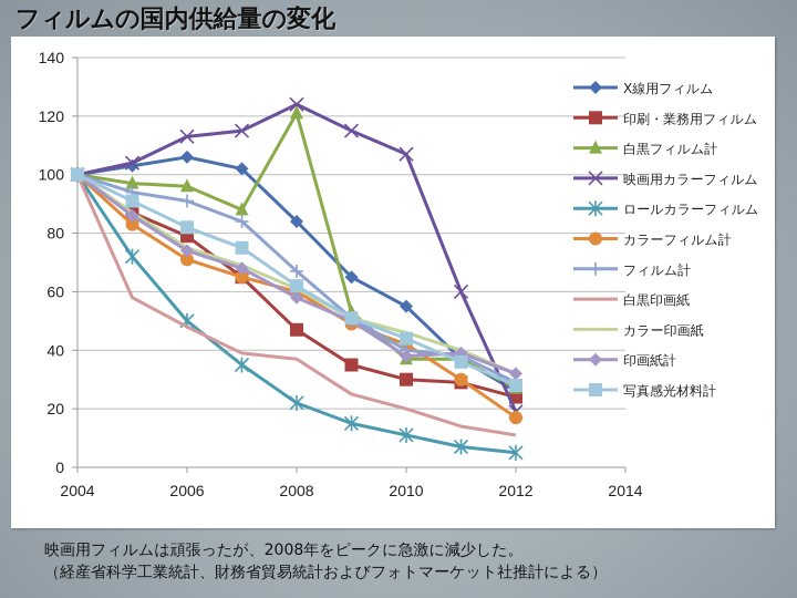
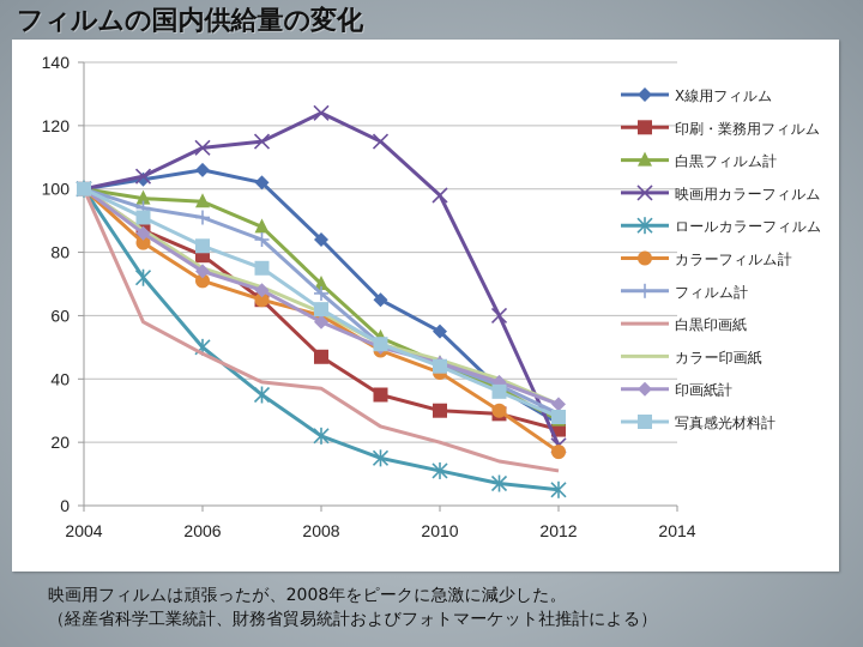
白黒フィルム計/2008: 121 -> 70
白黒フィルム計/2010: 37 -> 45
映画用カラーフィルム/2010: 107 -> 98
フィルム計/2010: 40 -> 45
印画紙計/2010: 38 -> 45
